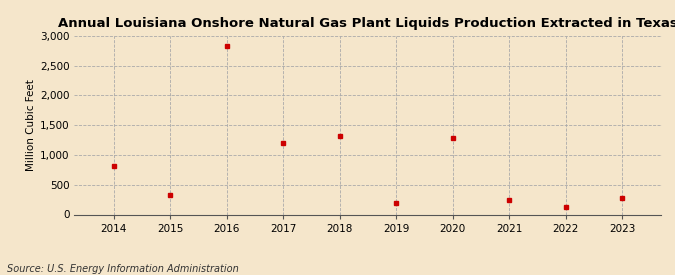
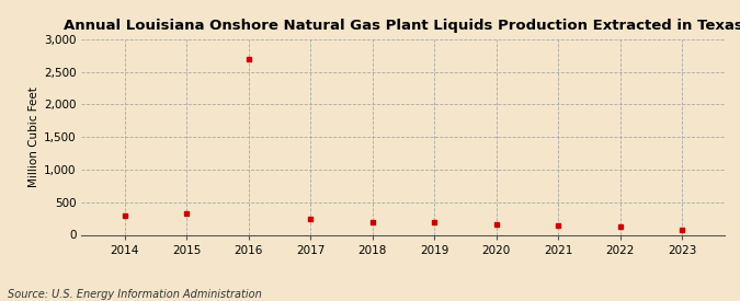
2014: 820 -> 300
2016: 2,820 -> 2,700
2017: 1,200 -> 240
2018: 1,320 -> 200
2020: 1,280 -> 160
2021: 240 -> 140
2023: 280 -> 80
